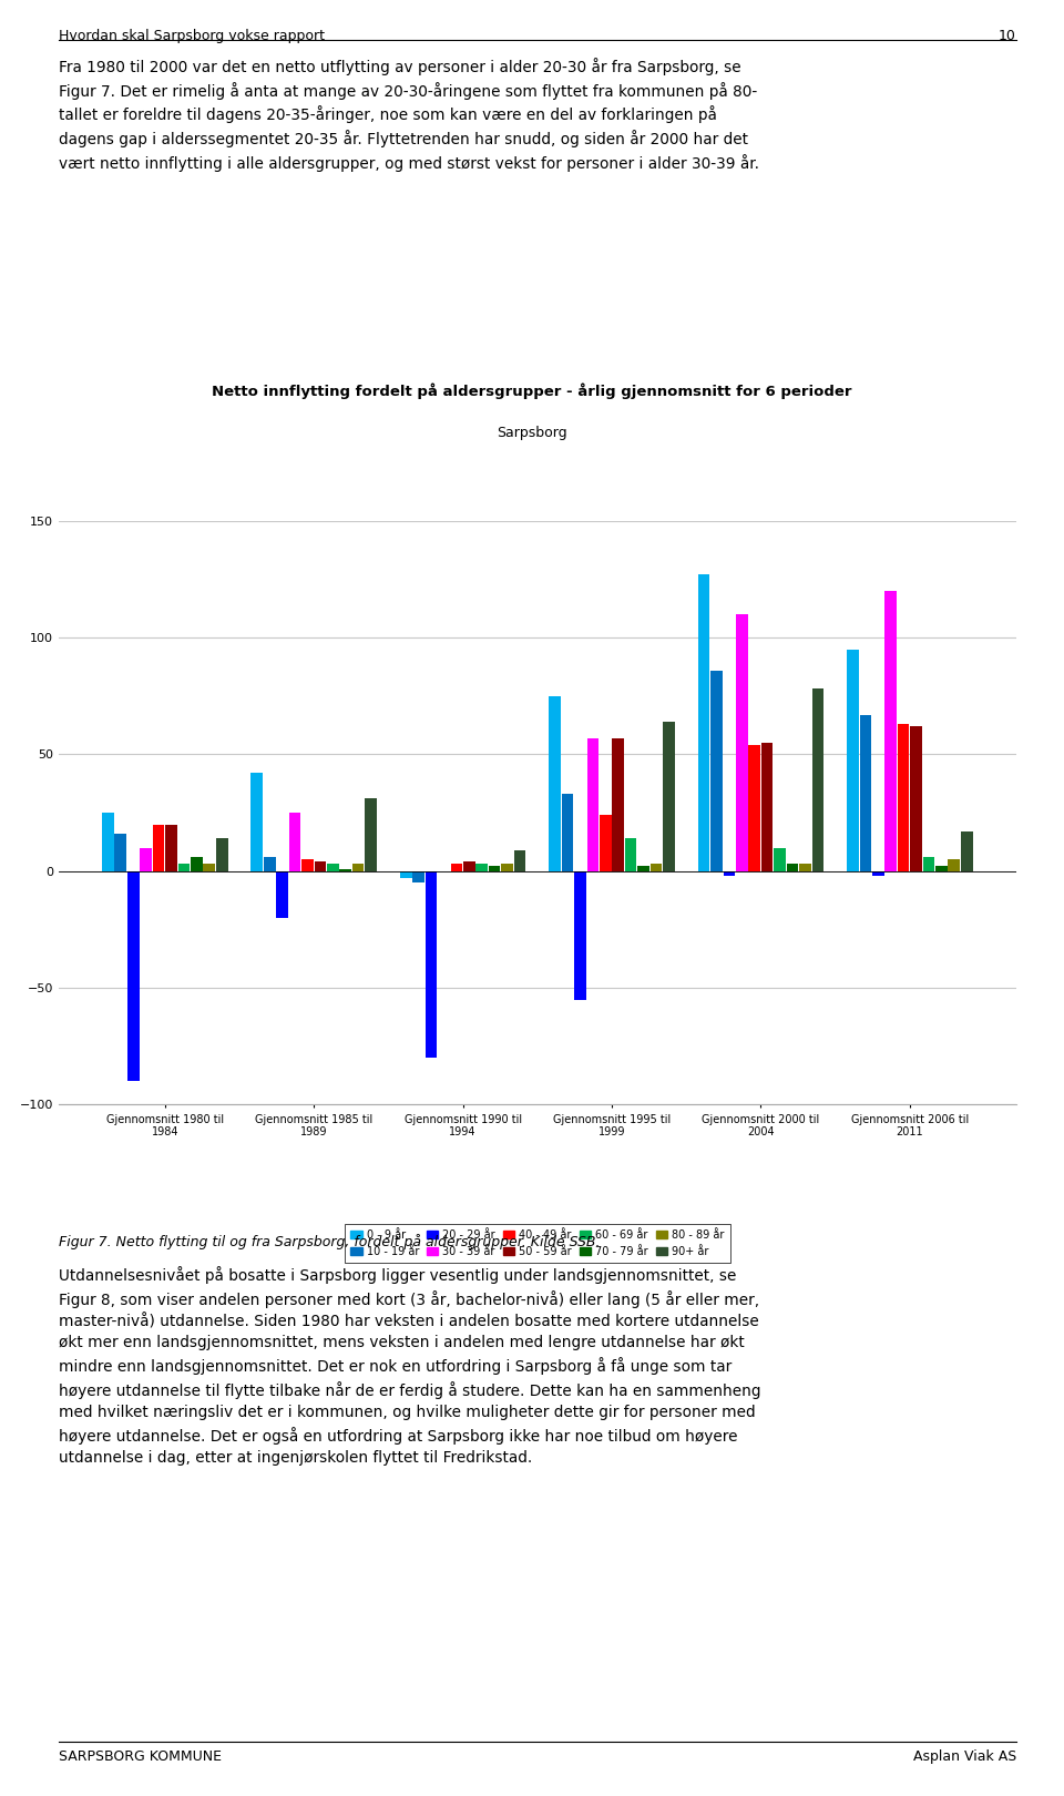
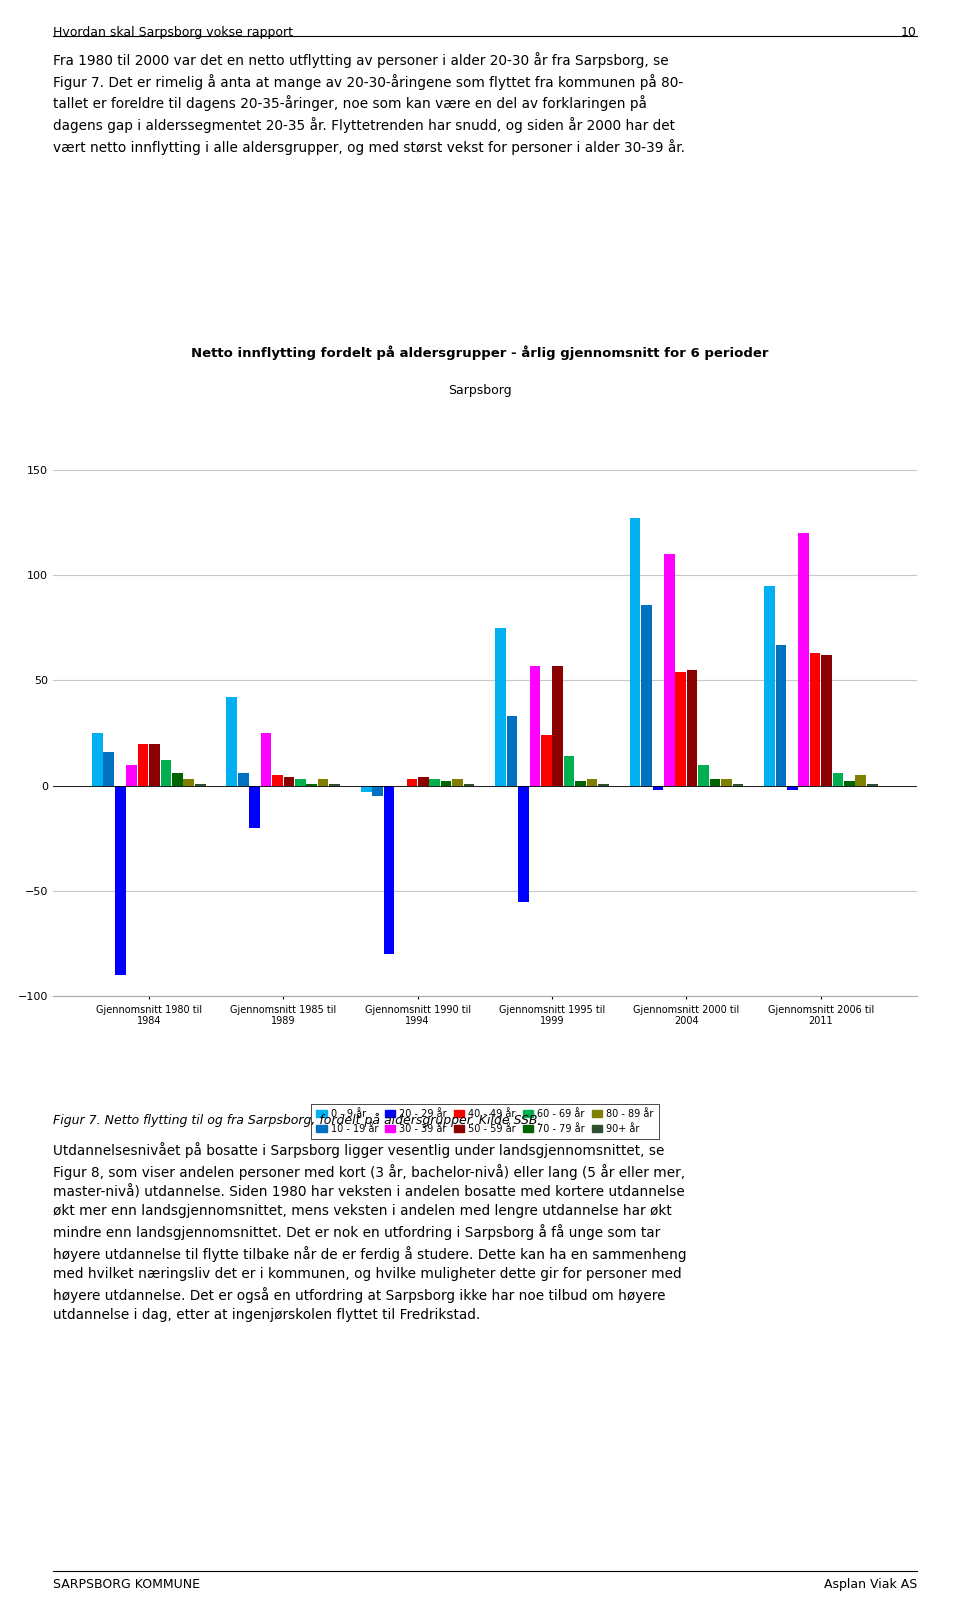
60 - 69 år/Gjennomsnitt 1980 til 1984: 3 -> 12
90+ år/Gjennomsnitt 1980 til 1984: 14 -> 1
90+ år/Gjennomsnitt 1985 til 1989: 31 -> 1
90+ år/Gjennomsnitt 1990 til 1994: 9 -> 1
90+ år/Gjennomsnitt 1995 til 1999: 64 -> 1
90+ år/Gjennomsnitt 2000 til 2004: 78 -> 1
90+ år/Gjennomsnitt 2006 til 2011: 17 -> 1
